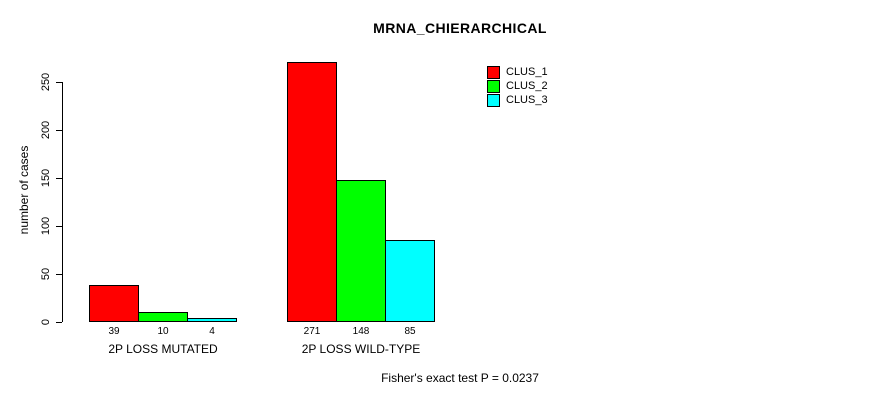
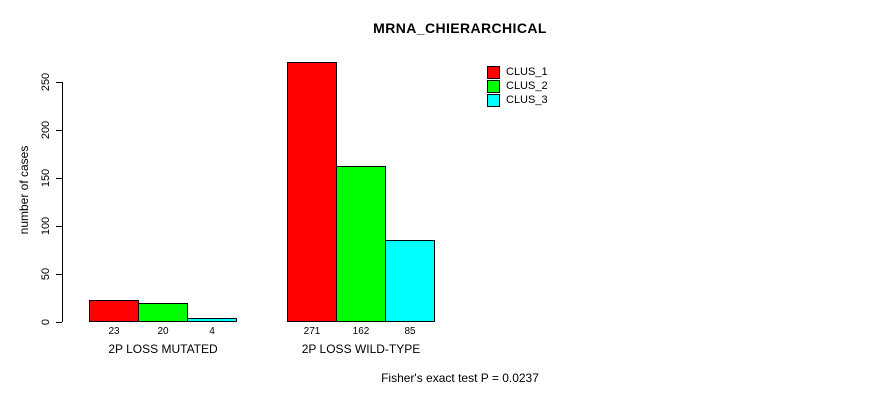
CLUS_1/2P LOSS MUTATED: 39 -> 23
CLUS_2/2P LOSS MUTATED: 10 -> 20
CLUS_2/2P LOSS WILD-TYPE: 148 -> 162
